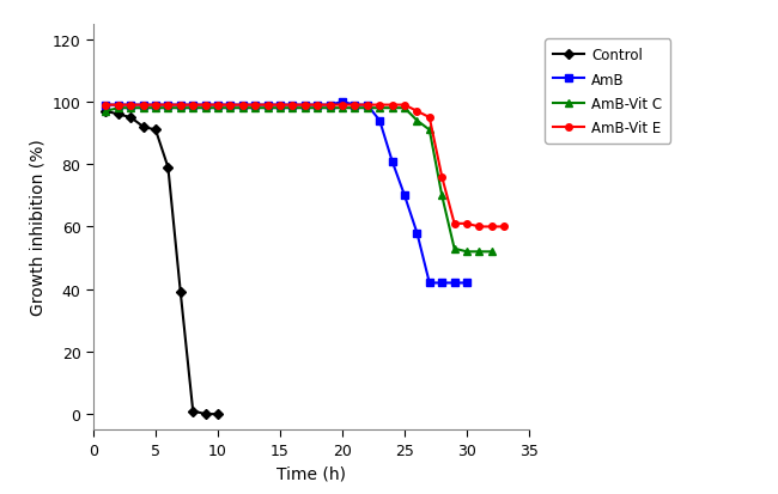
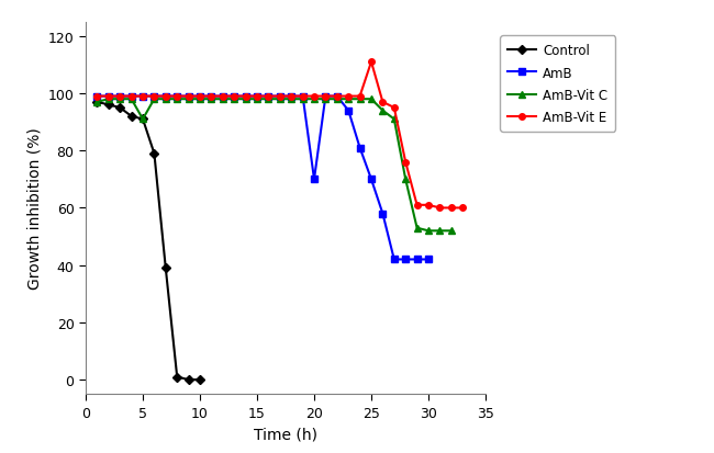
AmB-Vit C/5: 98 -> 91
AmB/20: 100 -> 70
AmB-Vit E/25: 99 -> 111
